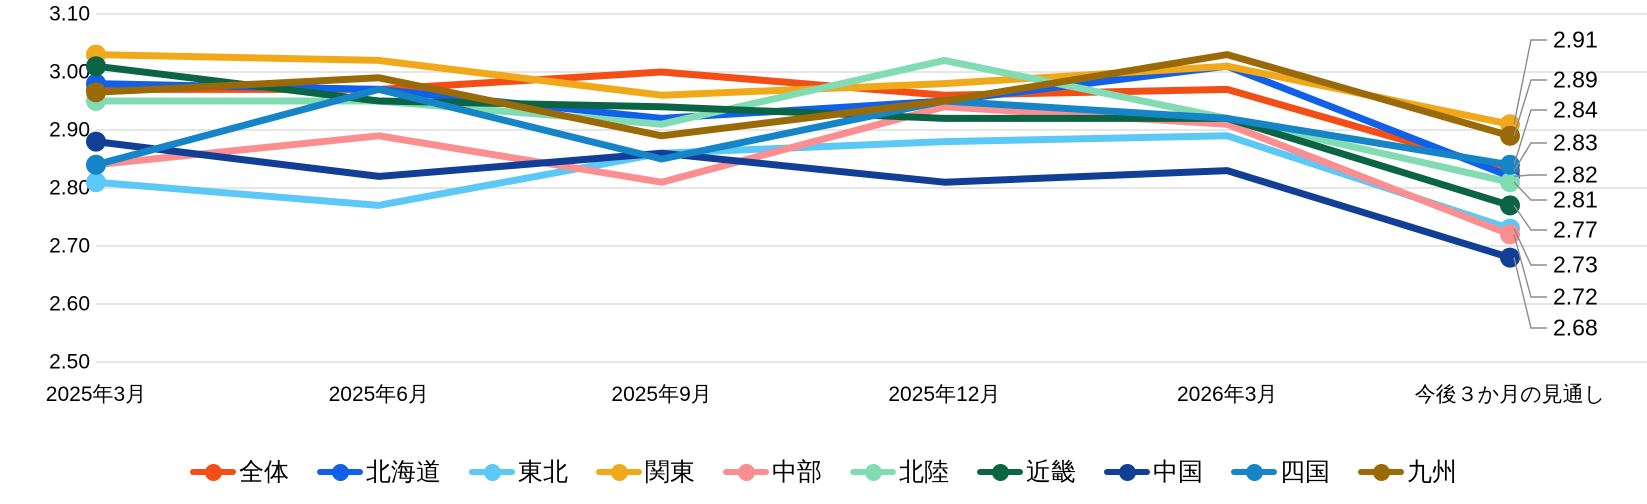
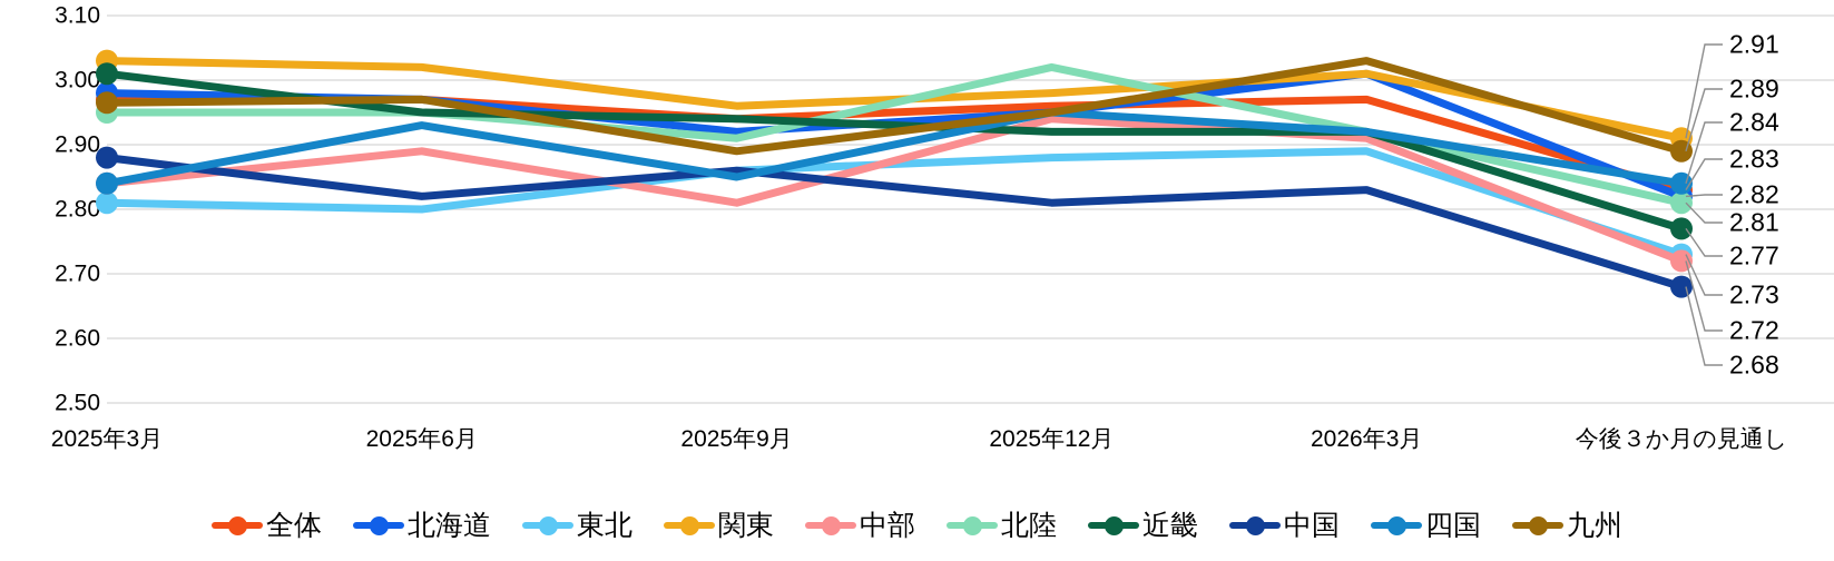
東北/2025年6月: 2.77 -> 2.80
四国/2025年6月: 2.97 -> 2.93
九州/2025年6月: 2.99 -> 2.97
全体/2025年9月: 3.00 -> 2.94
